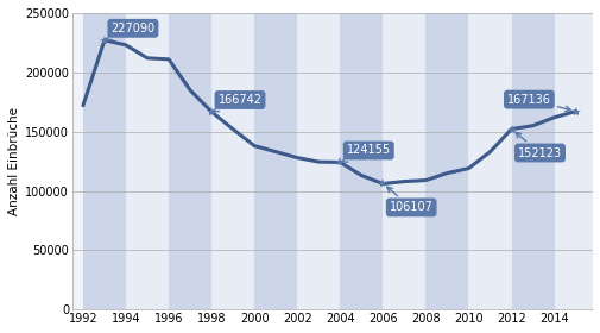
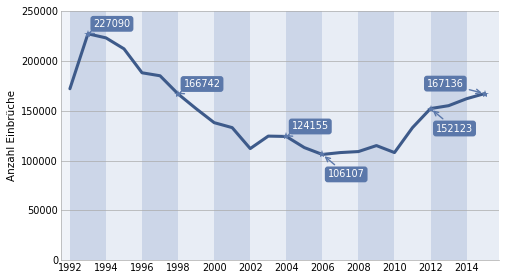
1996: 211000 -> 188000
2002: 128000 -> 112000
2010: 119000 -> 108000
